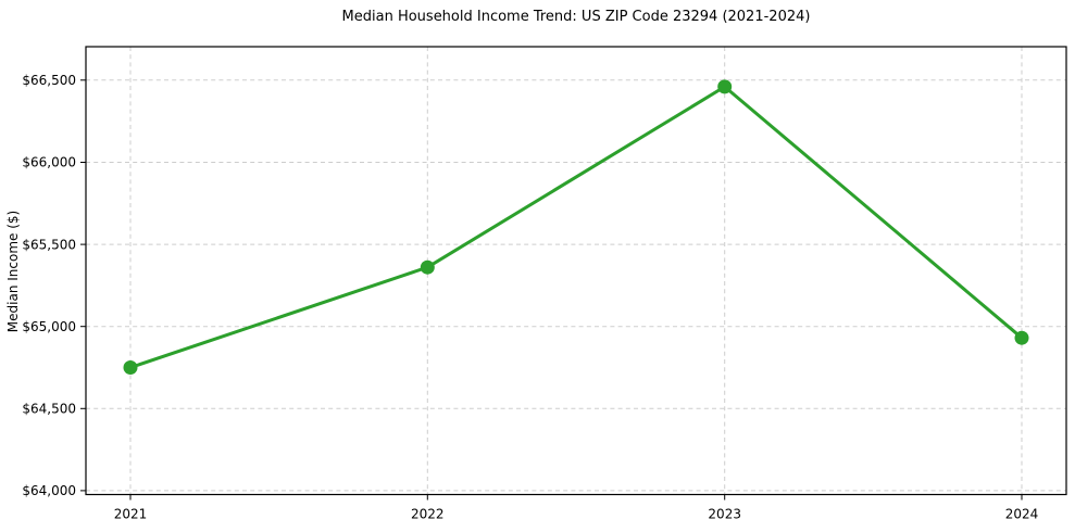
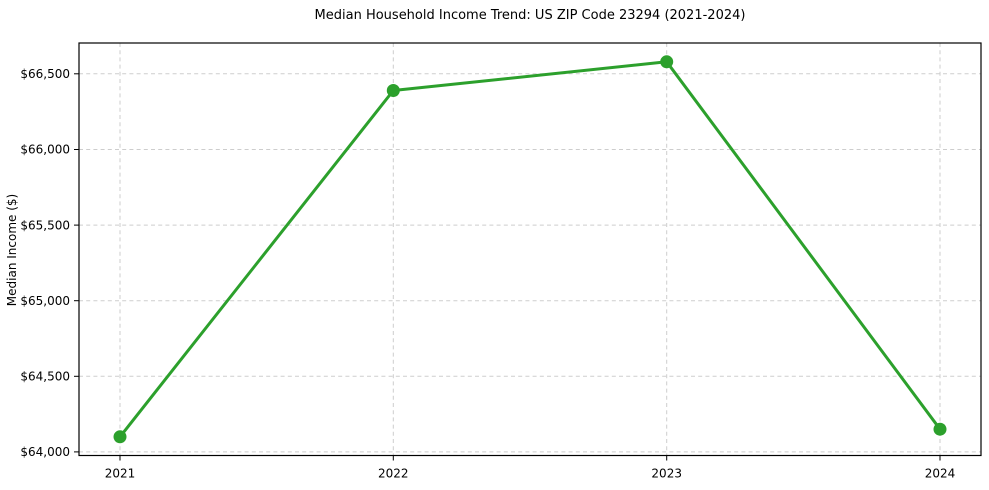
2021: $64750 -> $64100
2022: $65360 -> $66390
2023: $66460 -> $66580
2024: $64930 -> $64150
